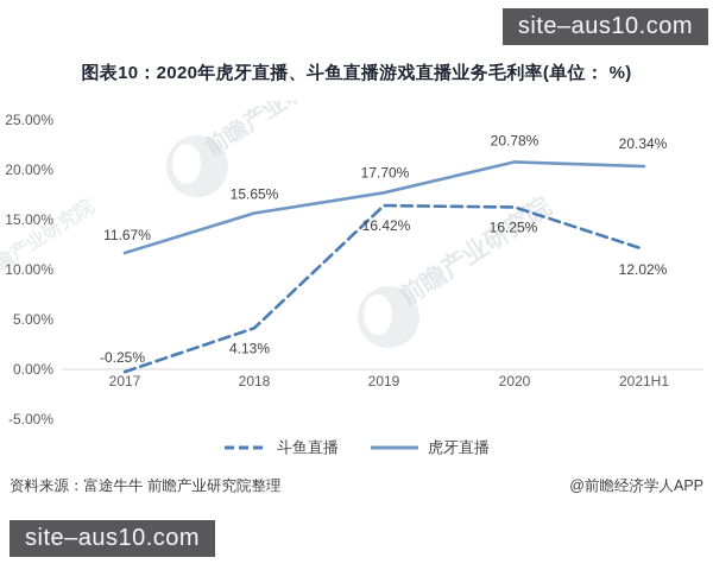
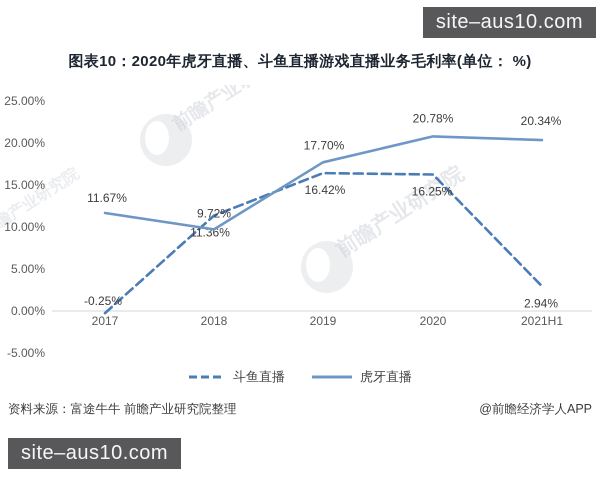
斗鱼直播/2018: 4.13% -> 11.36%
虎牙直播/2018: 15.65% -> 9.72%
斗鱼直播/2021H1: 12.02% -> 2.94%
